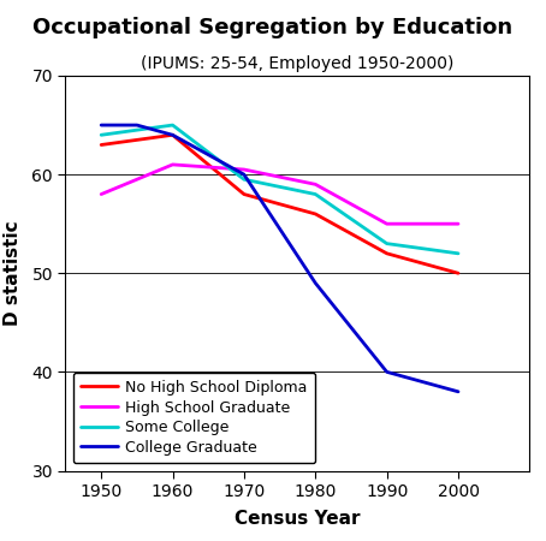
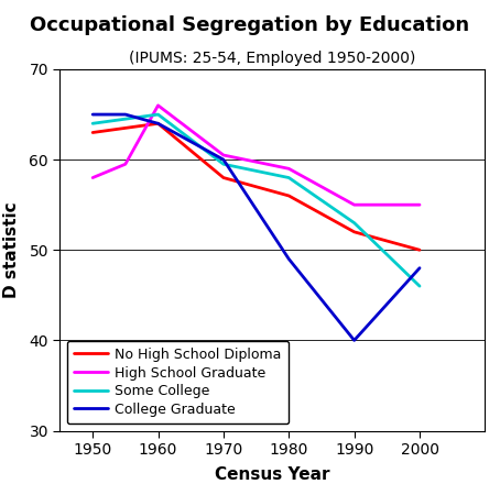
High School Graduate/1960: 61.0 -> 66.0
Some College/2000: 52.0 -> 46.0
College Graduate/2000: 38 -> 48
